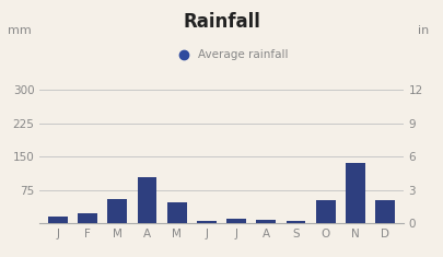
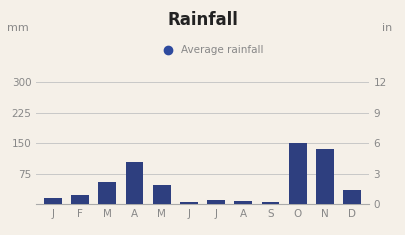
O: 52 -> 150
D: 52 -> 35
